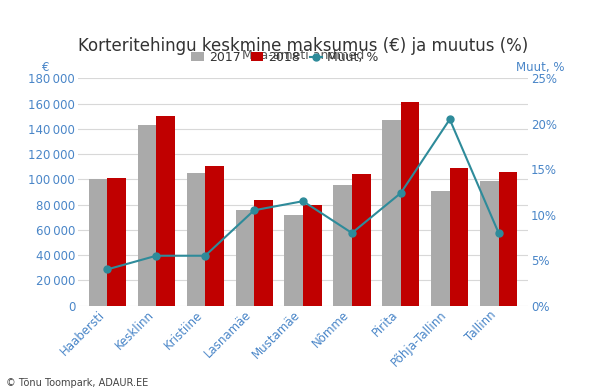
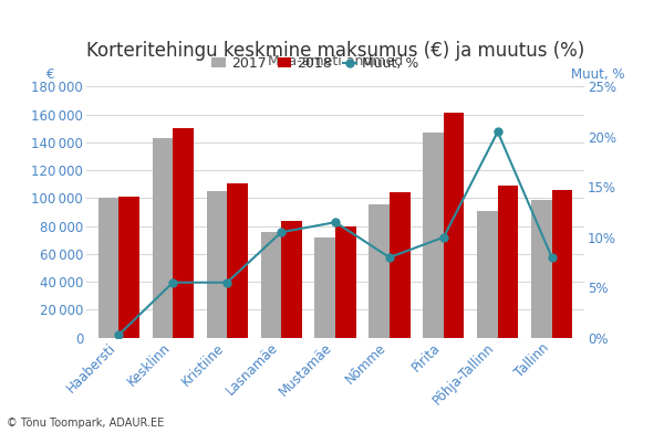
Muut, %/Haabersti: 4.0% -> 0.3%
Muut, %/Pirita: 12.4% -> 10.0%
